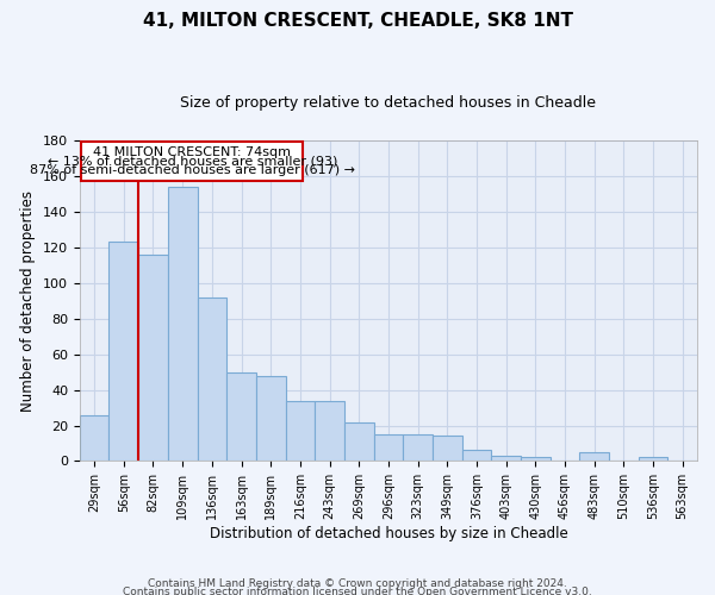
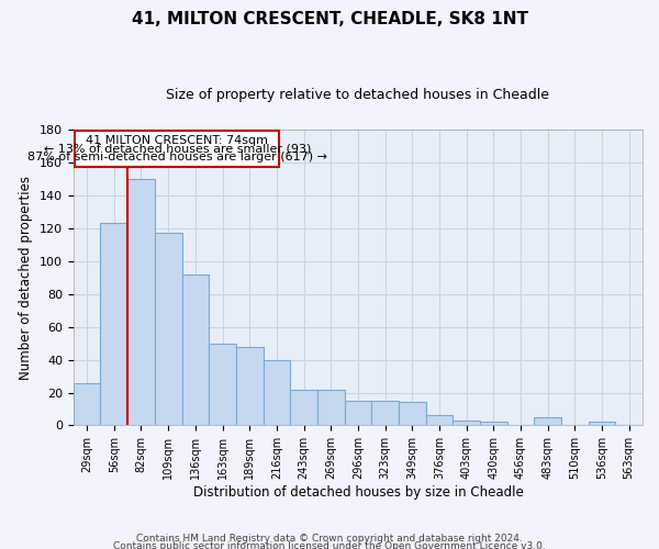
82sqm: 116 -> 150
109sqm: 154 -> 117
216sqm: 34 -> 40
243sqm: 34 -> 22
